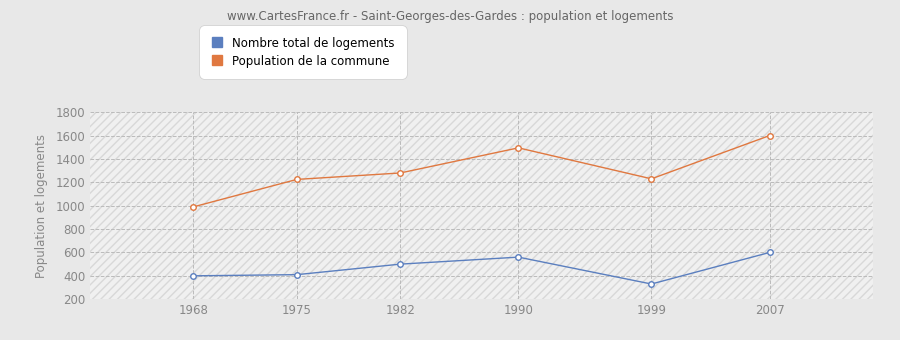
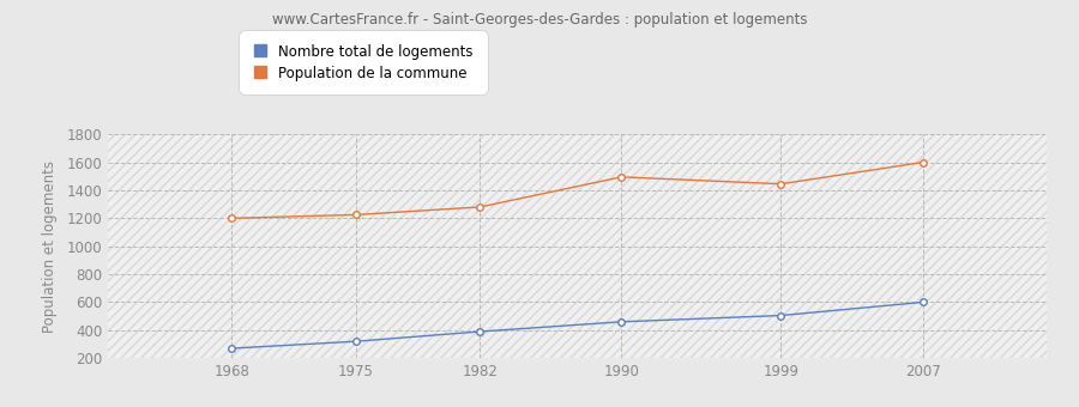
Nombre total de logements/1968: 400 -> 270
Population de la commune/1968: 990 -> 1200
Nombre total de logements/1975: 410 -> 320
Nombre total de logements/1982: 500 -> 390
Nombre total de logements/1990: 560 -> 460
Nombre total de logements/1999: 330 -> 500
Population de la commune/1999: 1230 -> 1440
